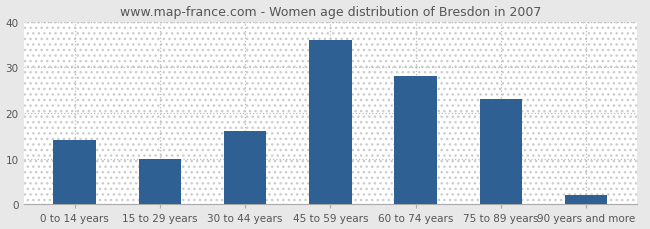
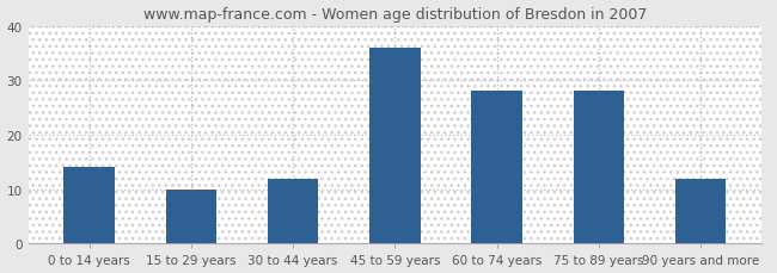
30 to 44 years: 16 -> 12
75 to 89 years: 23 -> 28
90 years and more: 2 -> 12
